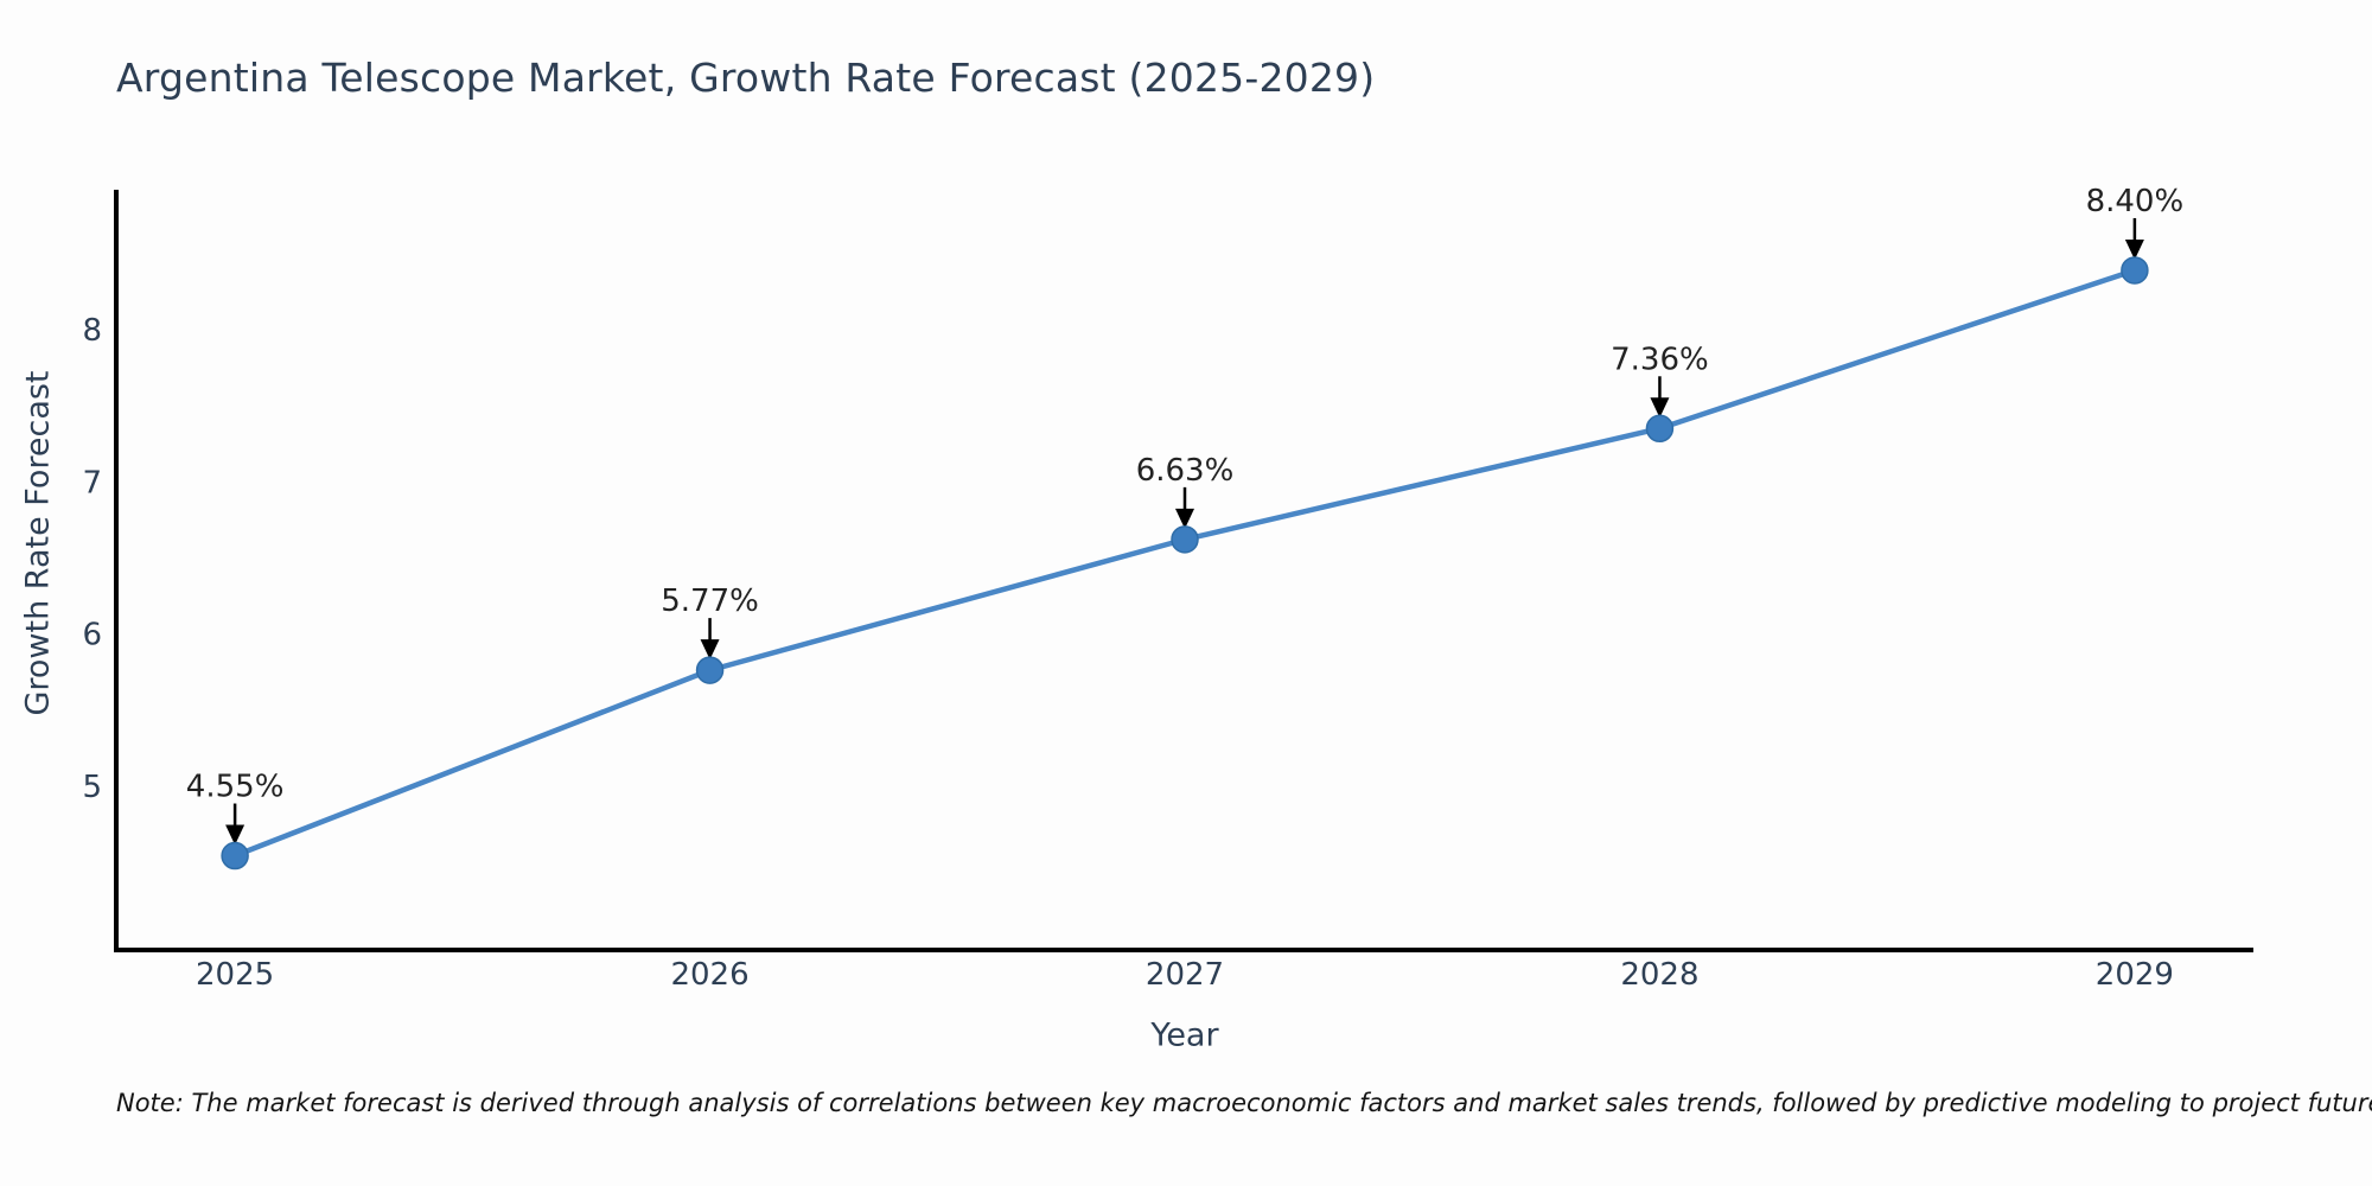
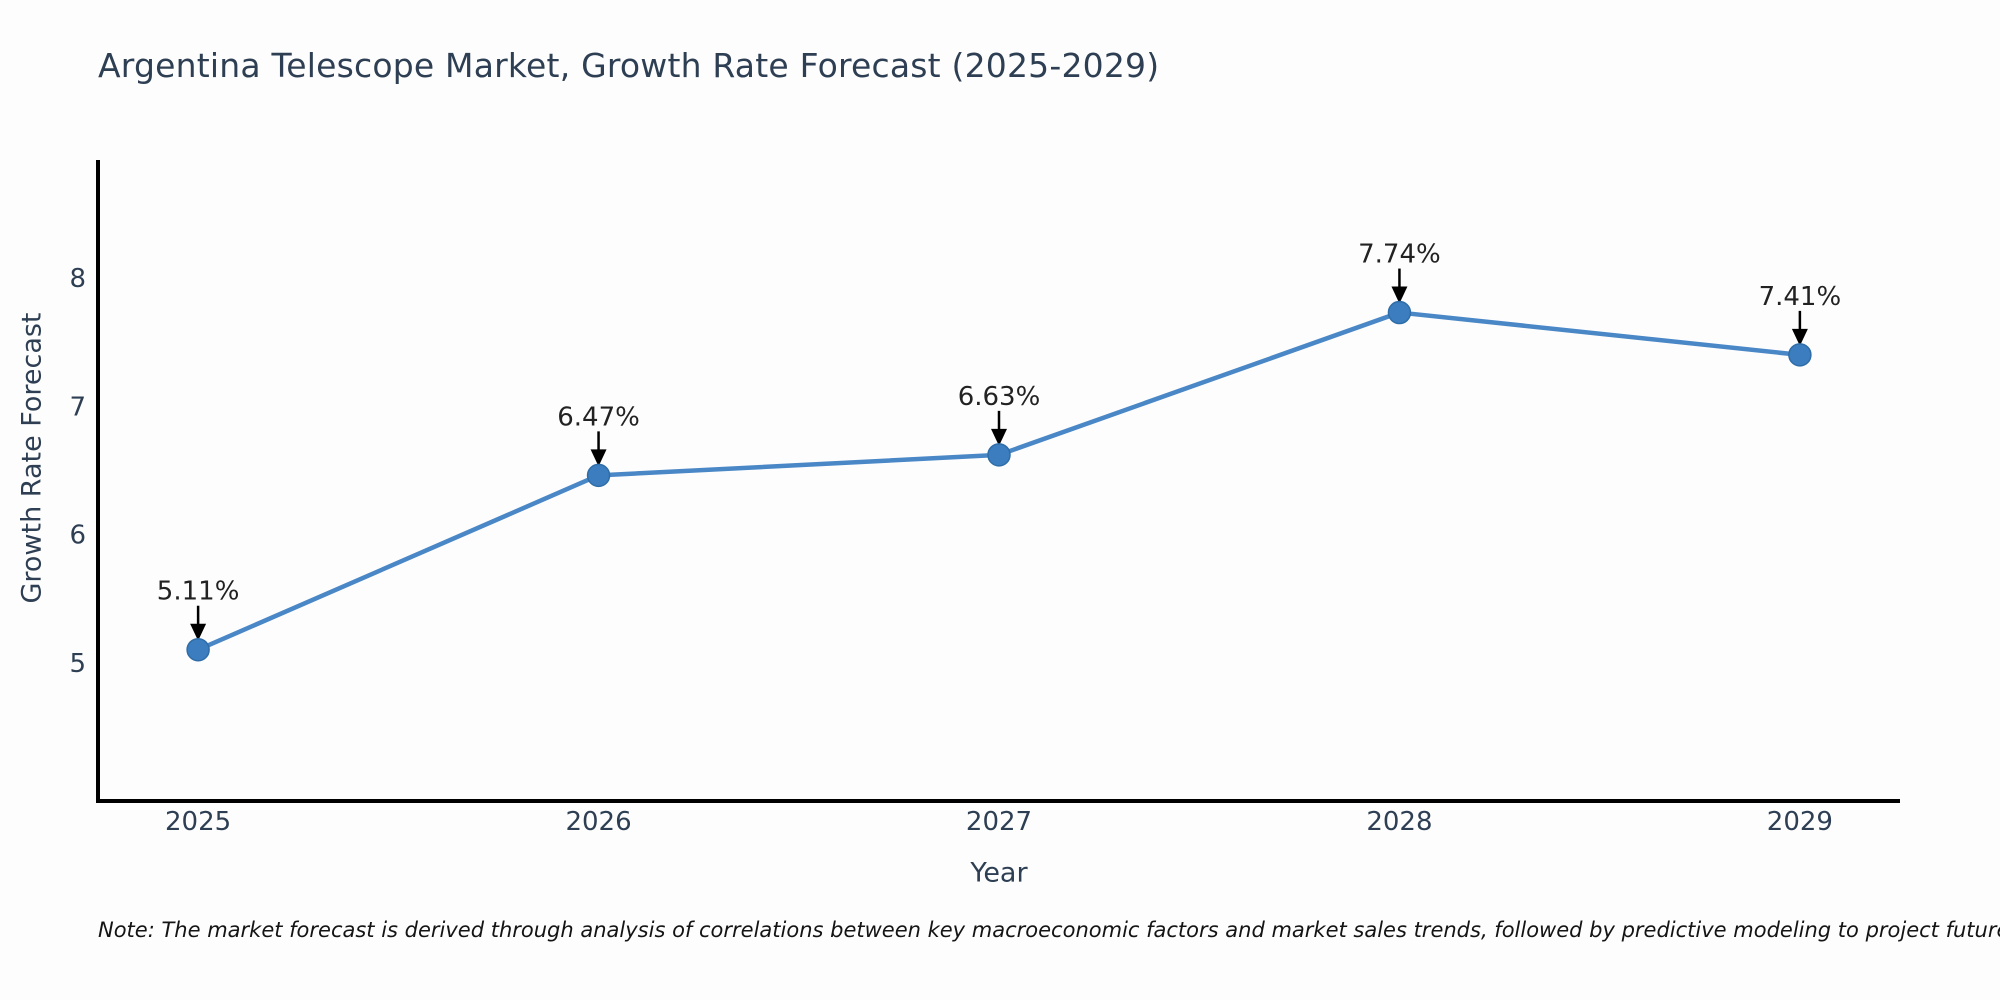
2025: 4.55% -> 5.11%
2026: 5.77% -> 6.47%
2028: 7.36% -> 7.74%
2029: 8.40% -> 7.41%
